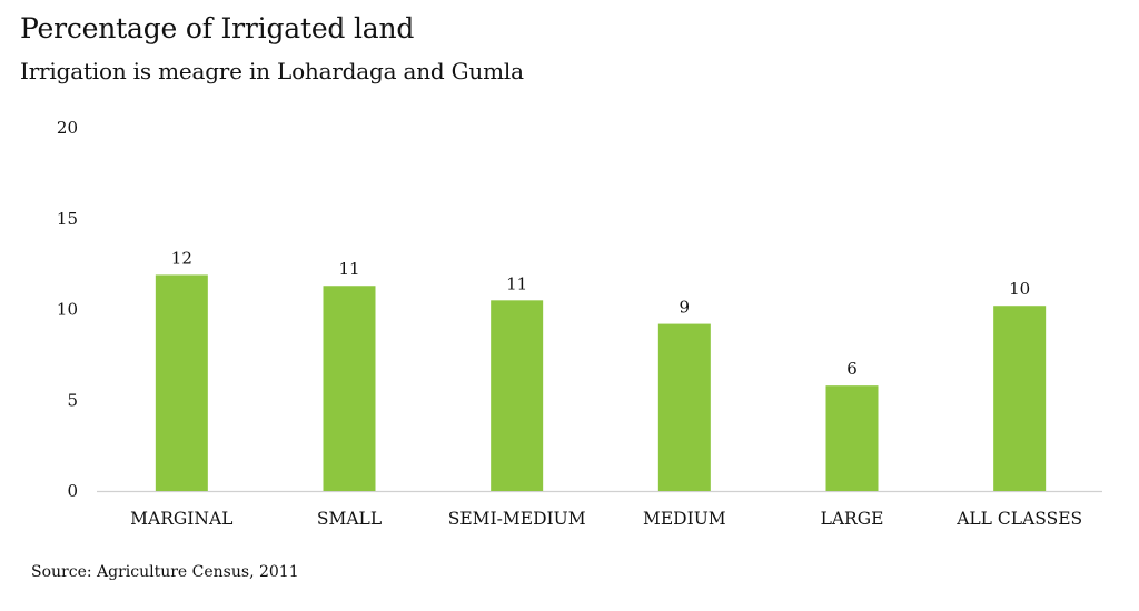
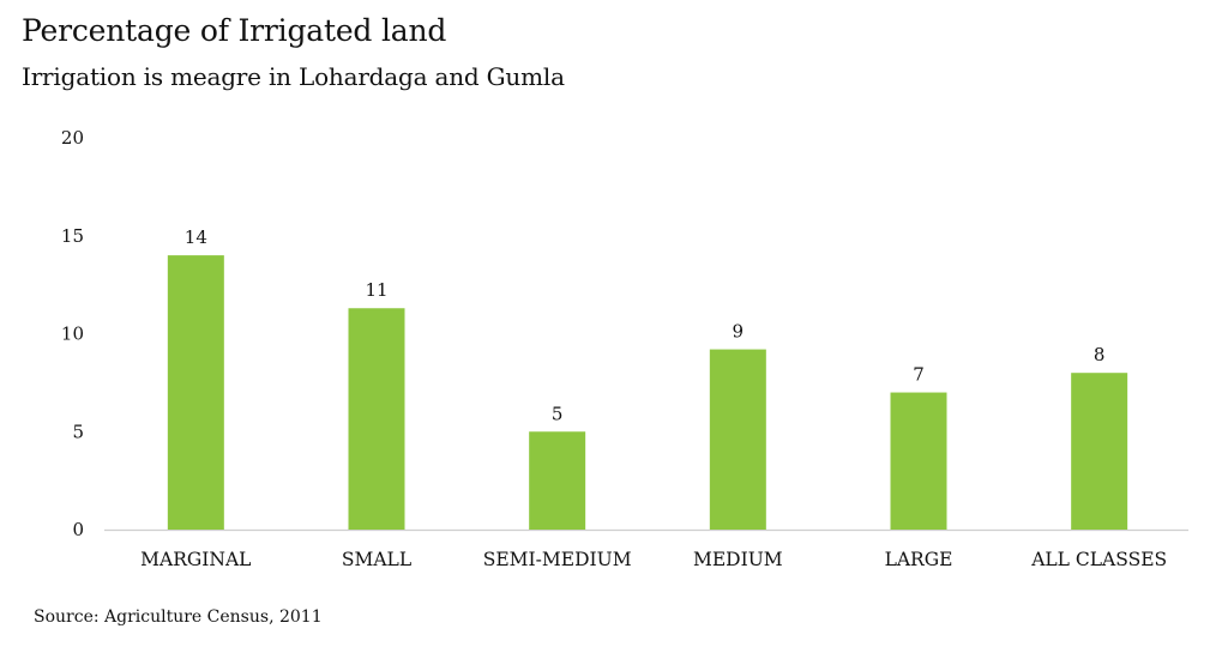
MARGINAL: 12 -> 14
SEMI-MEDIUM: 11 -> 5
LARGE: 6 -> 7
ALL CLASSES: 10 -> 8
